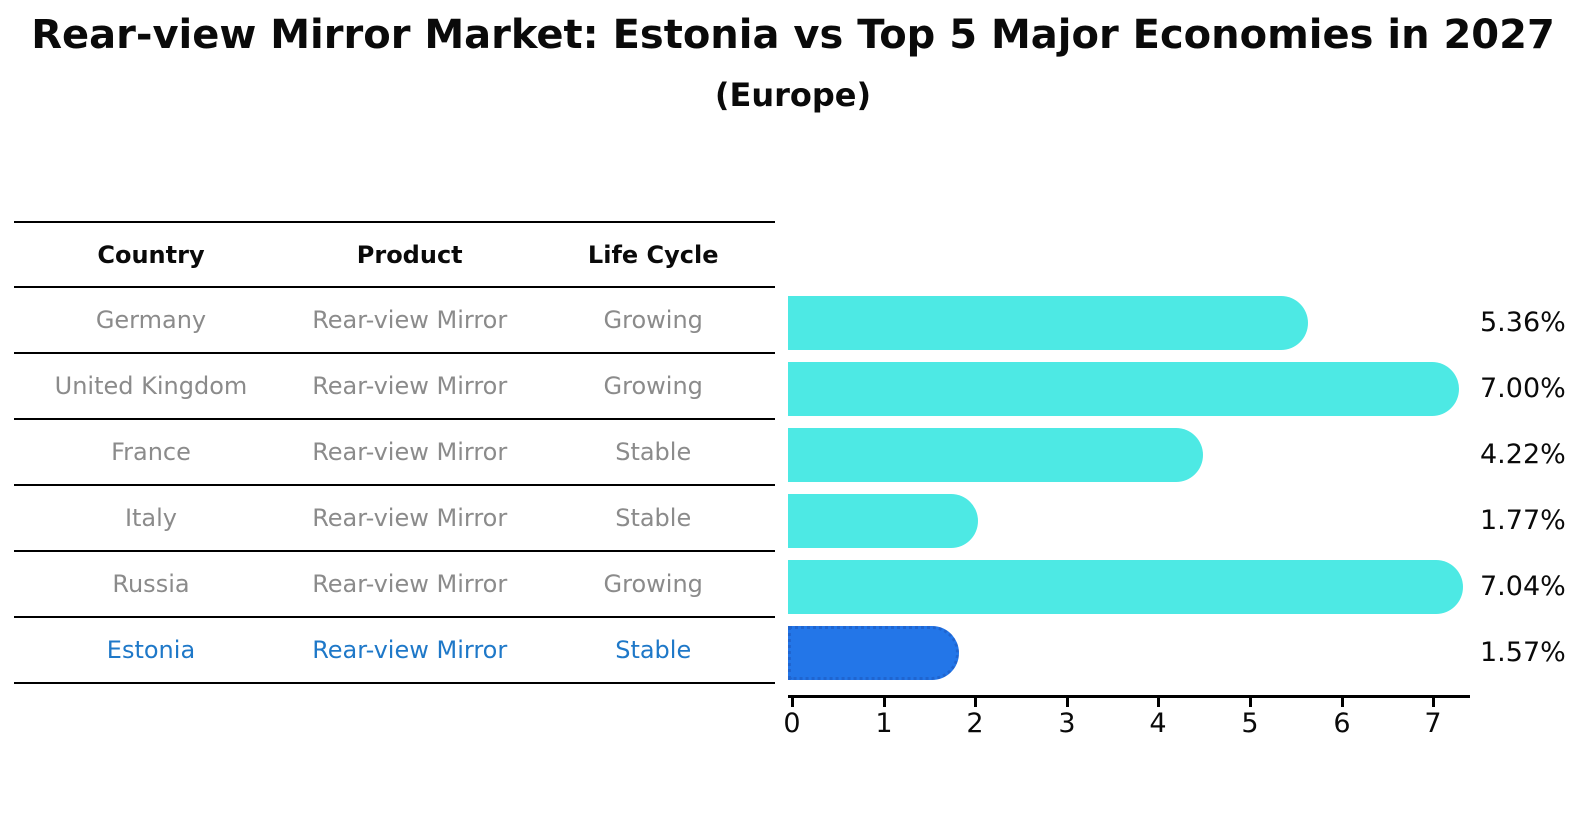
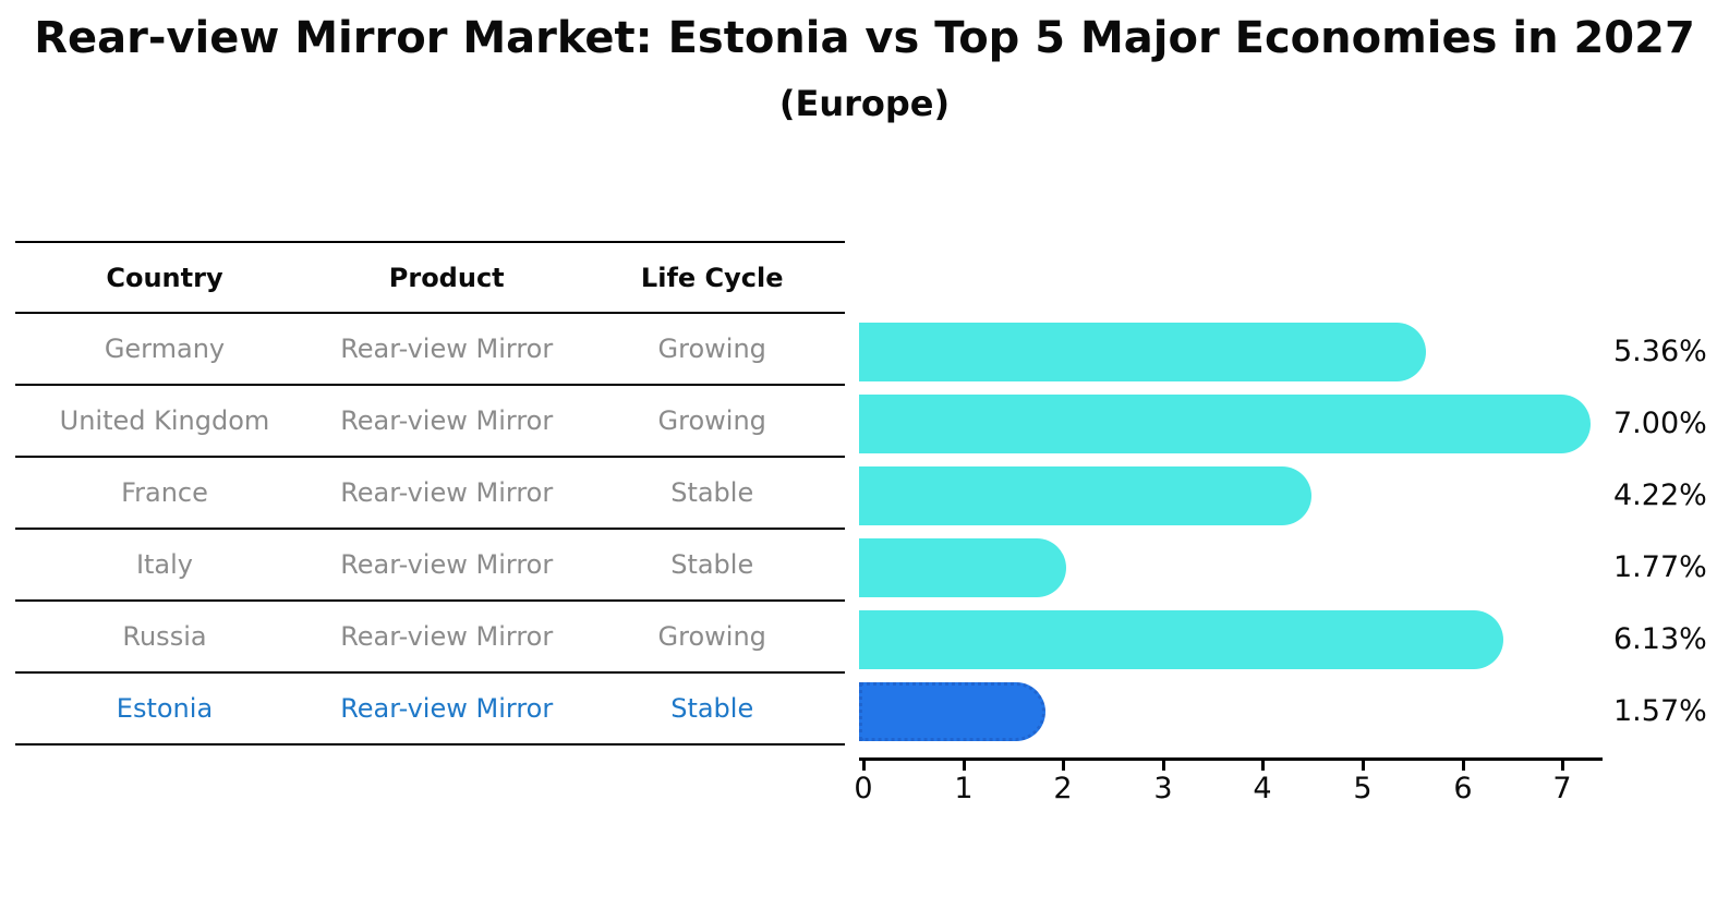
Russia: 7.04% -> 6.13%
